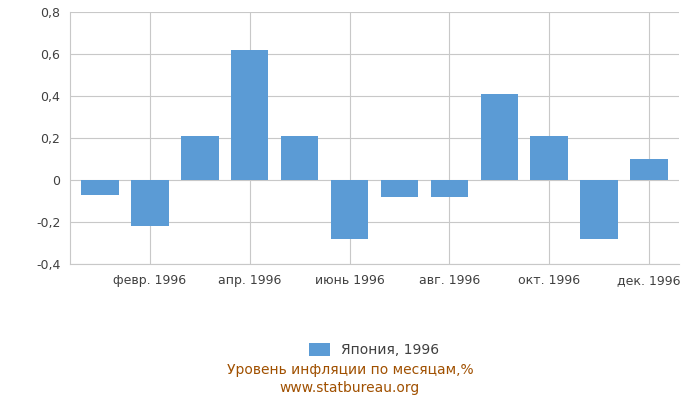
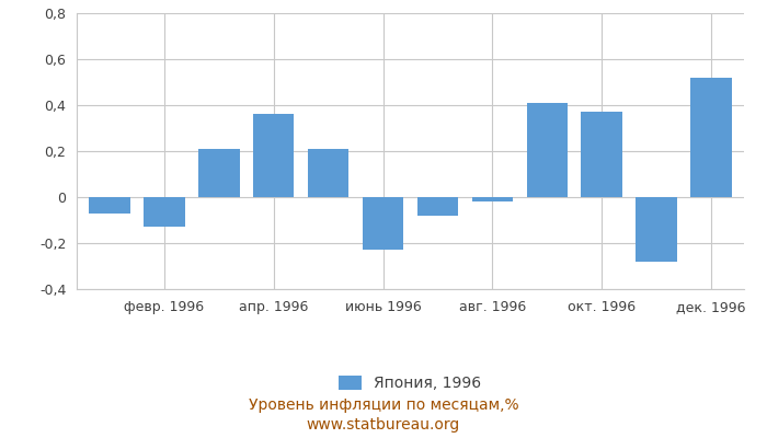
февр. 1996: -0,22 -> -0,13
апр. 1996: 0,62 -> 0,36
июнь 1996: -0,28 -> -0,23
авг. 1996: -0,08 -> -0,02
окт. 1996: 0,21 -> 0,37
дек. 1996: 0,10 -> 0,52
